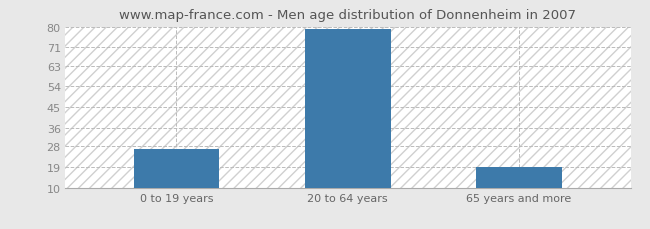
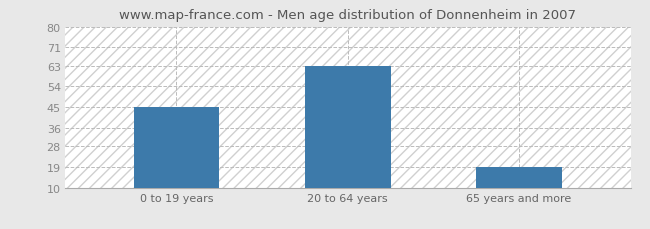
0 to 19 years: 27 -> 45
20 to 64 years: 79 -> 63
